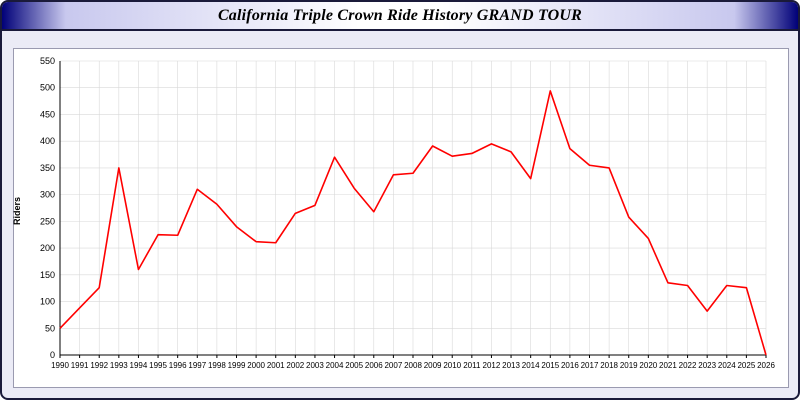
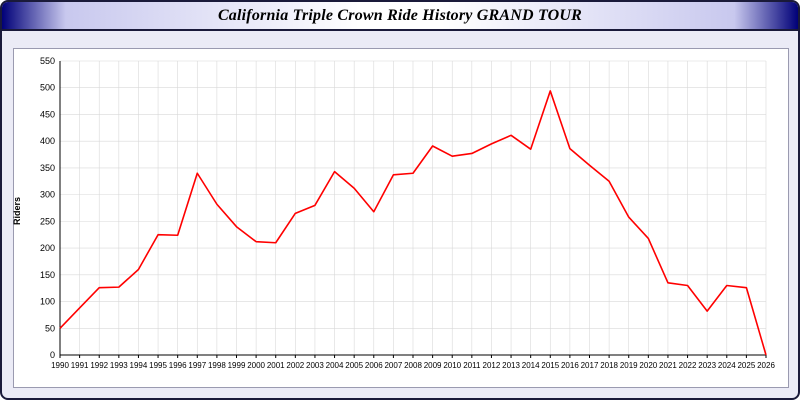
1993: 350 -> 130
1997: 310 -> 340
2004: 370 -> 340
2013: 380 -> 410
2014: 330 -> 380
2018: 350 -> 320
